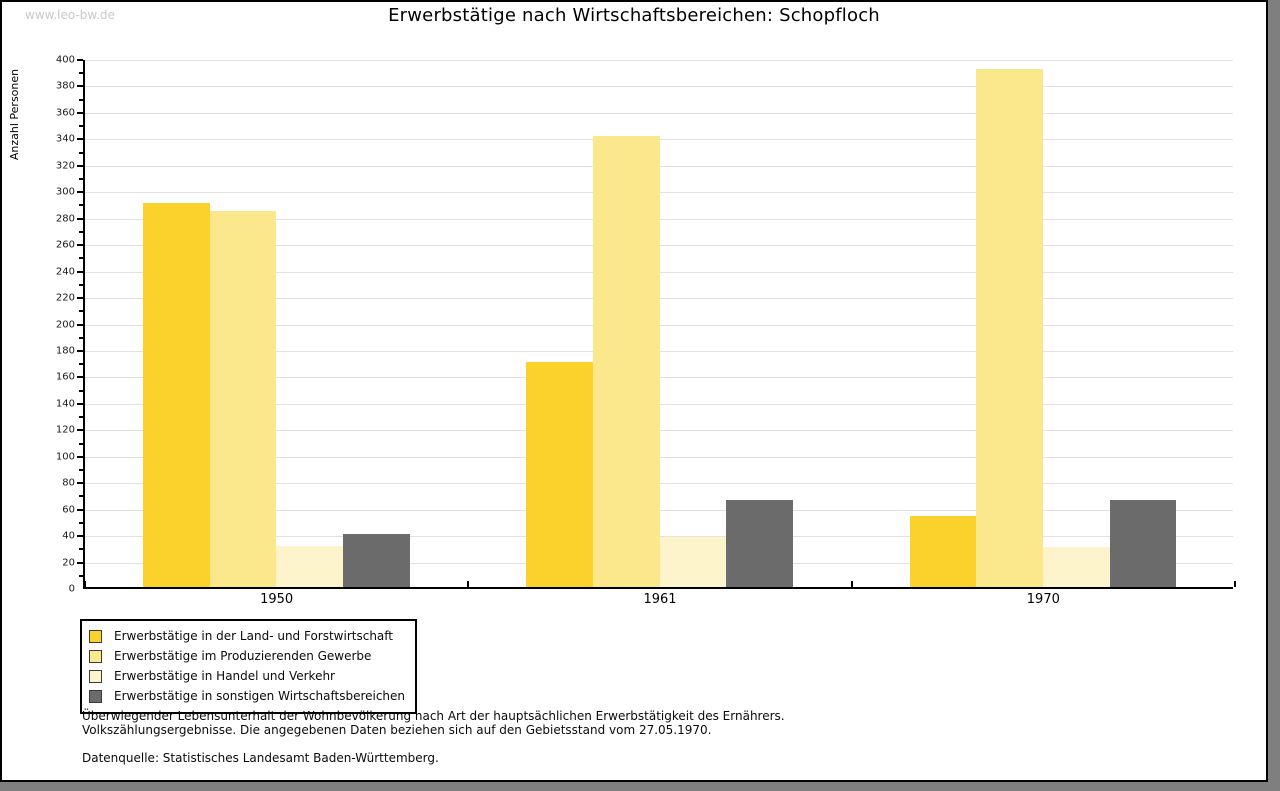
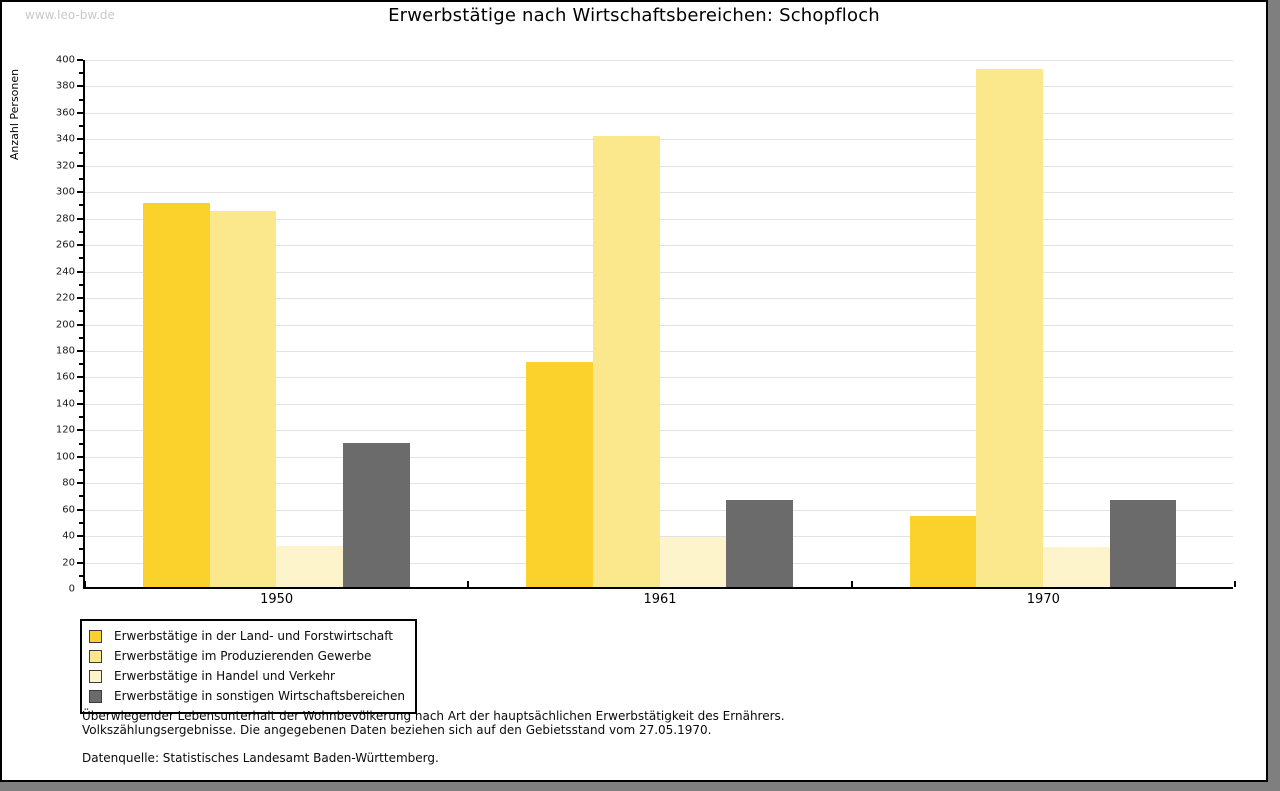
Erwerbstätige in sonstigen Wirtschaftsbereichen/1950: 40 -> 109
